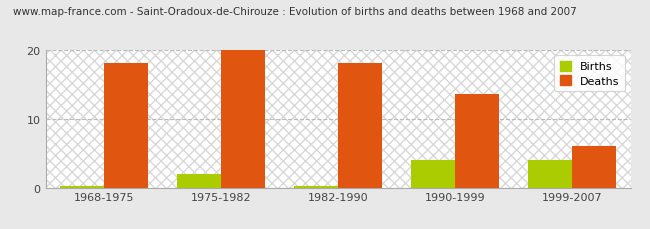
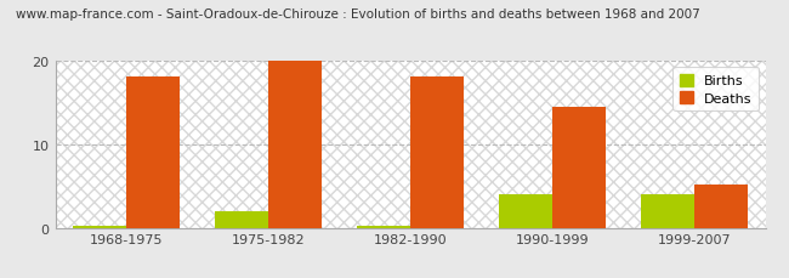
Deaths/1990-1999: 13.5 -> 14.4
Deaths/1999-2007: 6.0 -> 5.2
